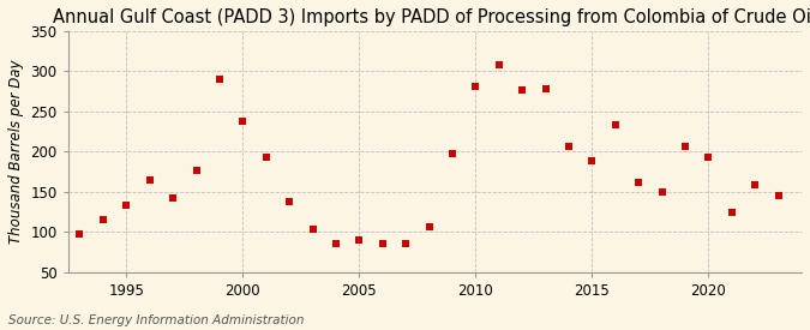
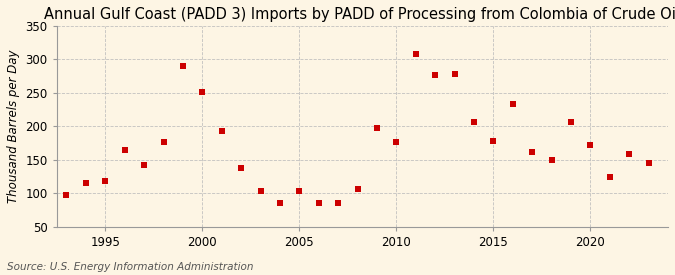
1995: 133 -> 118
2000: 238 -> 252
2005: 90 -> 104
2010: 281 -> 176
2015: 188 -> 178
2020: 193 -> 172
